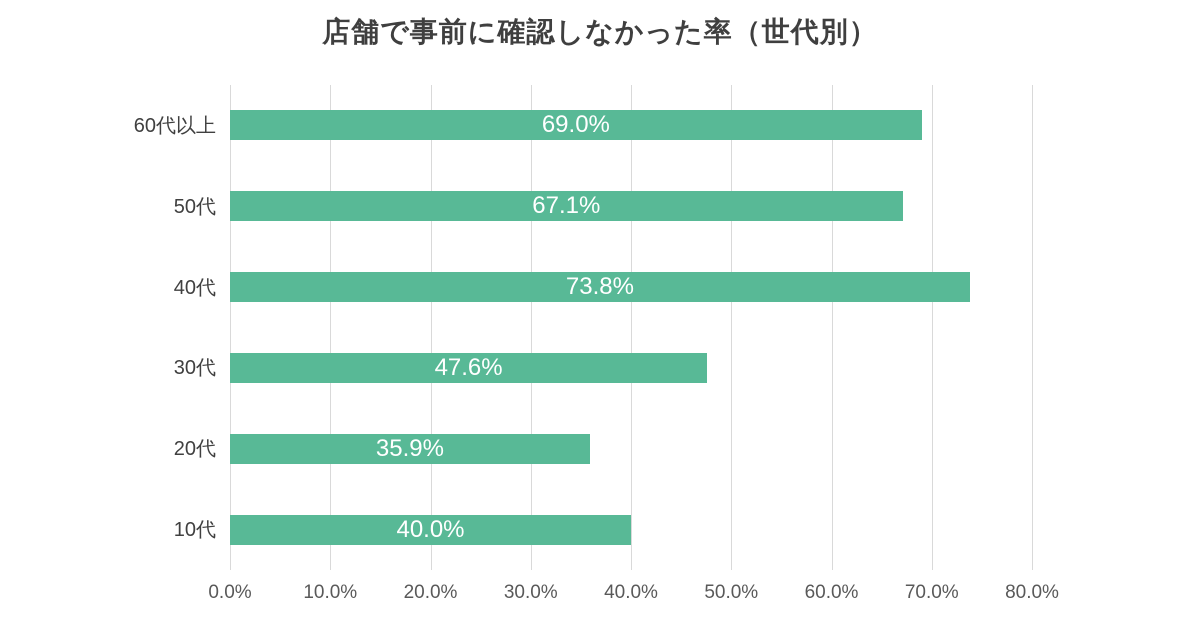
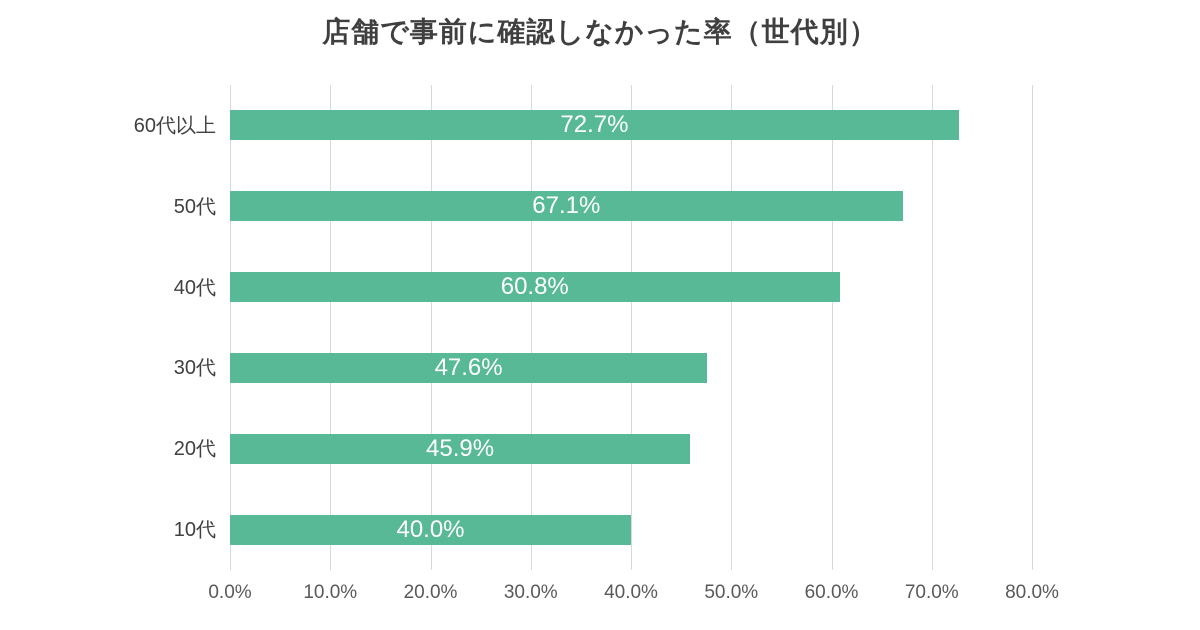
60代以上: 69.0% -> 72.7%
40代: 73.8% -> 60.8%
20代: 35.9% -> 45.9%
